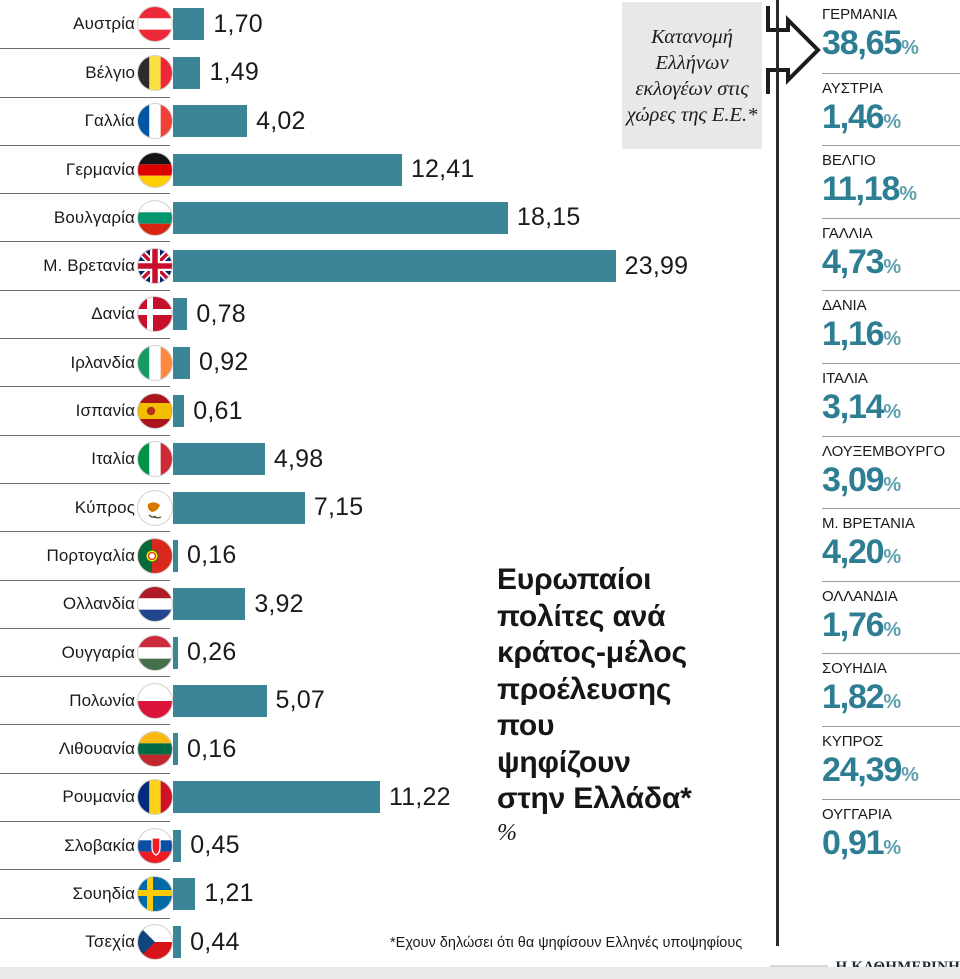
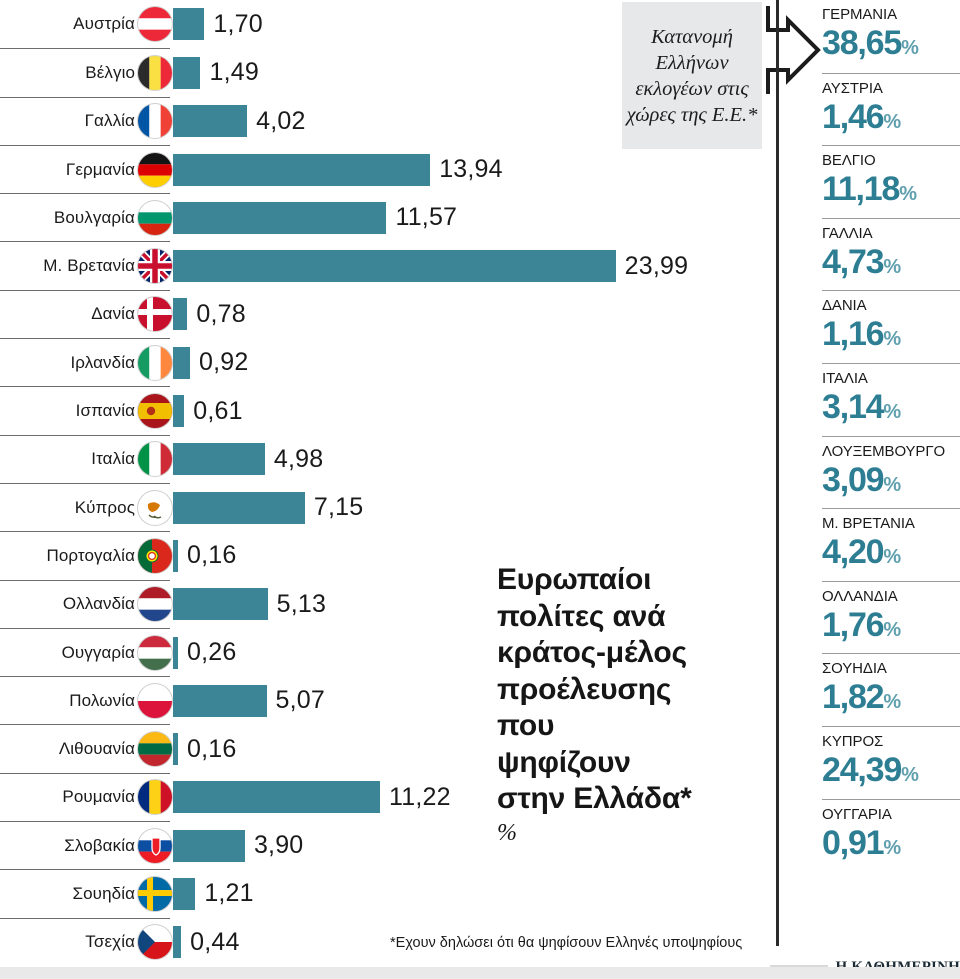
Γερμανία: 12,41 -> 13,94
Βουλγαρία: 18,15 -> 11,57
Ολλανδία: 3,92 -> 5,13
Σλοβακία: 0,45 -> 3,90
